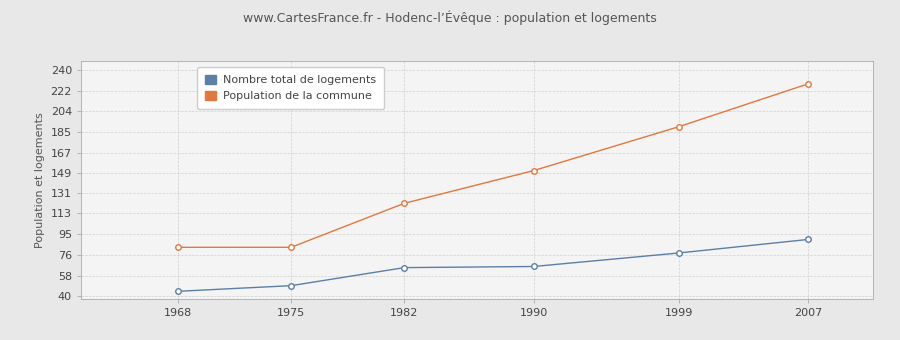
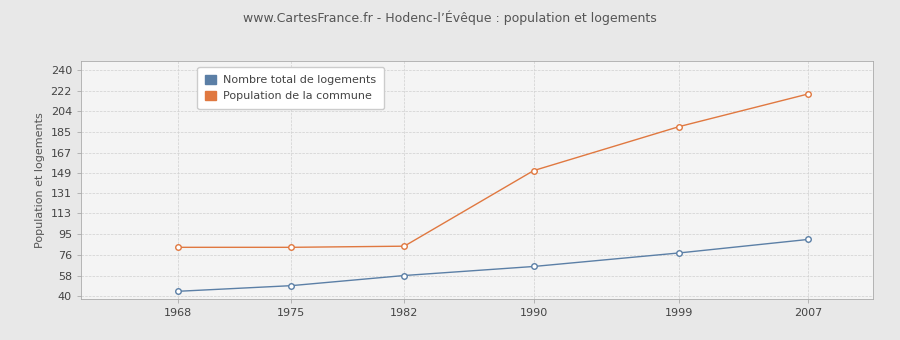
Nombre total de logements/1982: 65 -> 58
Population de la commune/1982: 122 -> 84
Population de la commune/2007: 228 -> 219
